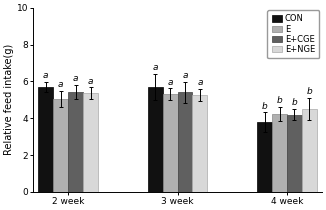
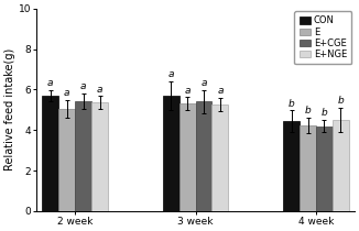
CON/4 week: 3.8 -> 4.5
